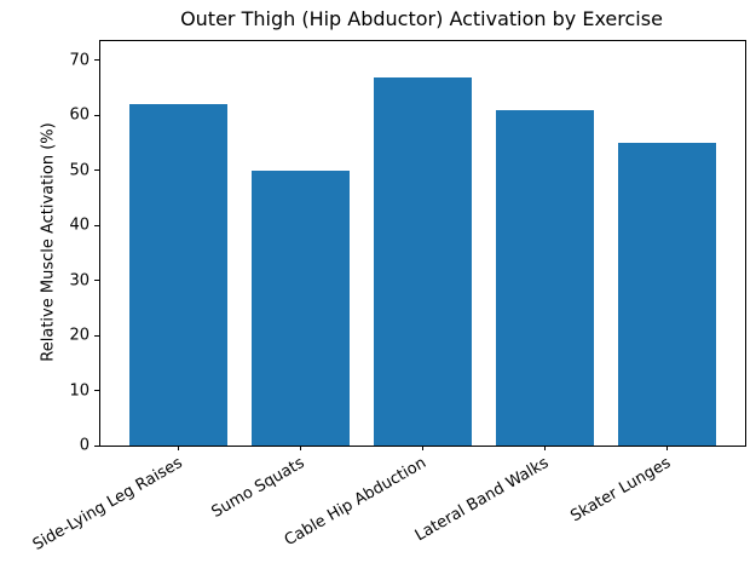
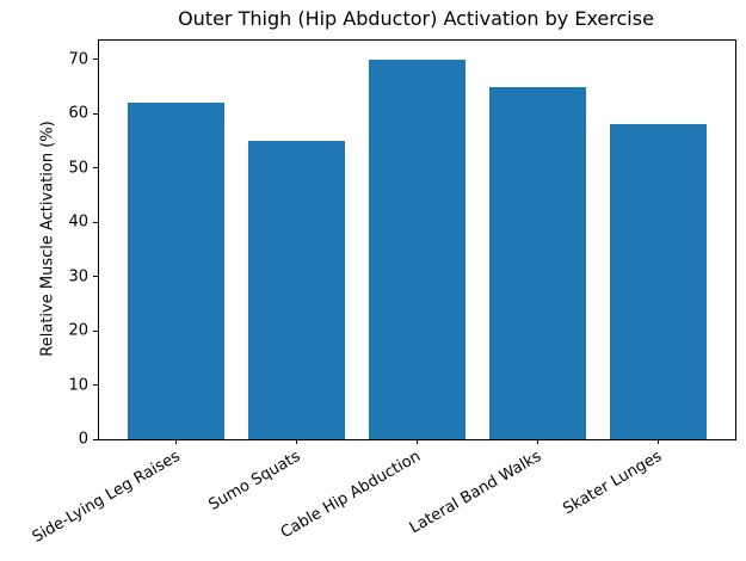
Sumo Squats: 50 -> 55
Cable Hip Abduction: 67 -> 70
Lateral Band Walks: 61 -> 65
Skater Lunges: 55 -> 58
